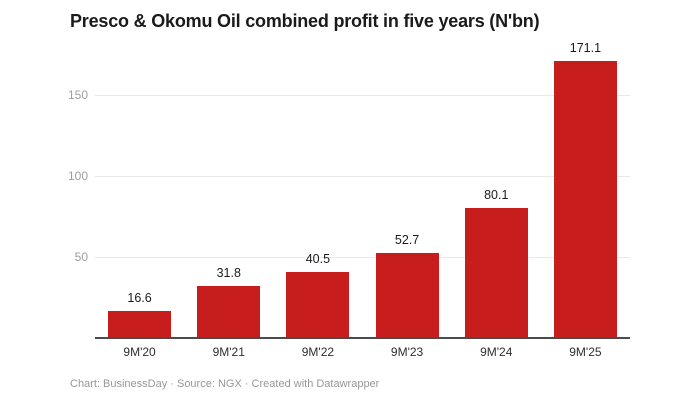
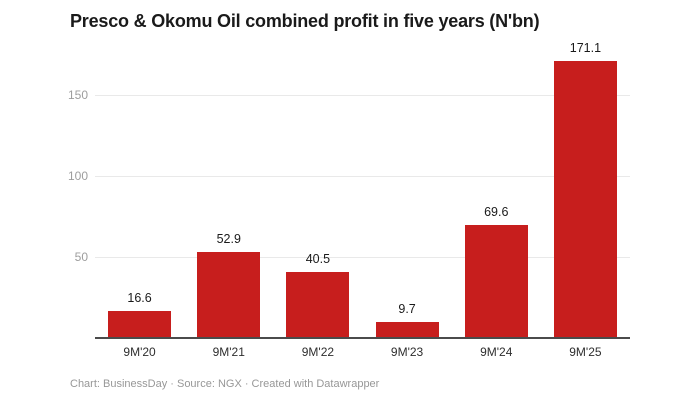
9M'21: 31.8 -> 52.9
9M'23: 52.7 -> 9.7
9M'24: 80.1 -> 69.6
